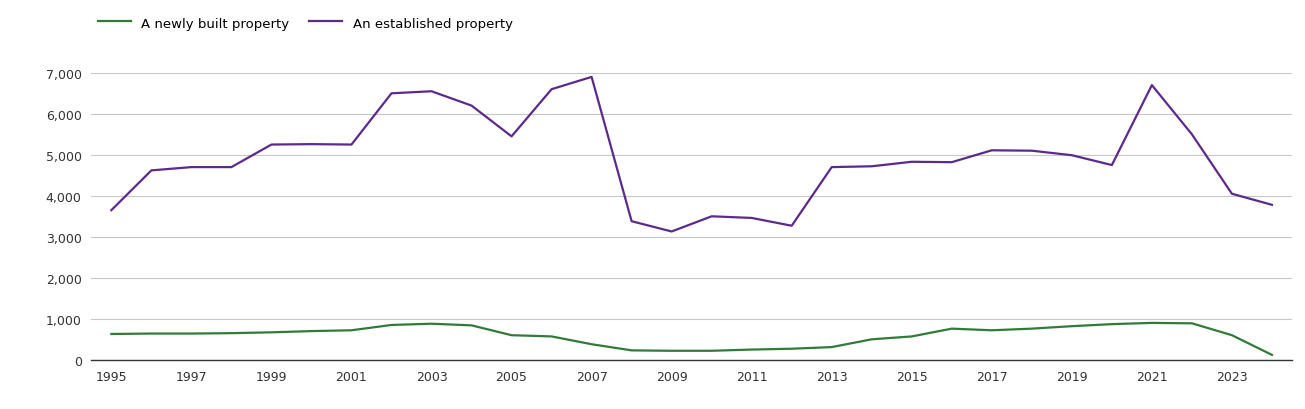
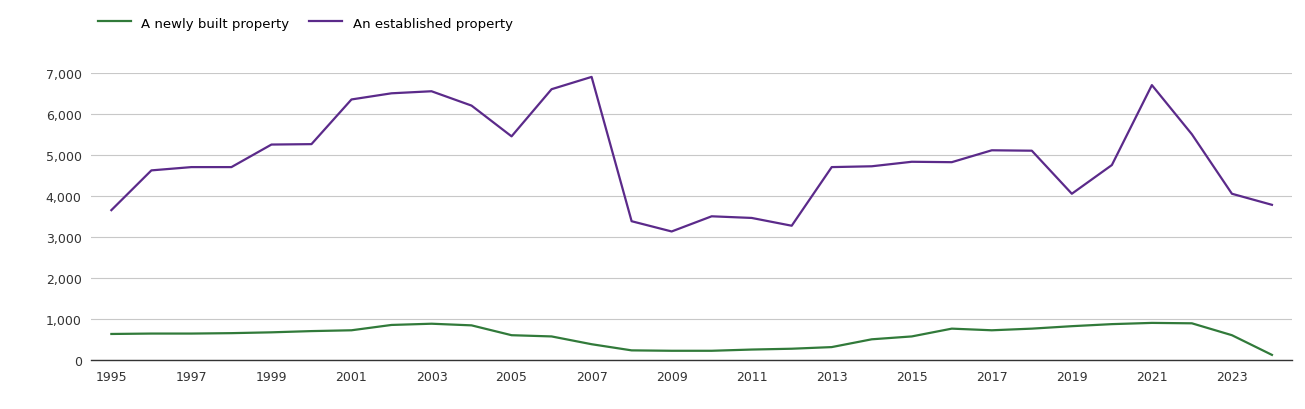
An established property/2001: 5,250 -> 6,350
An established property/2019: 4,990 -> 4,050
